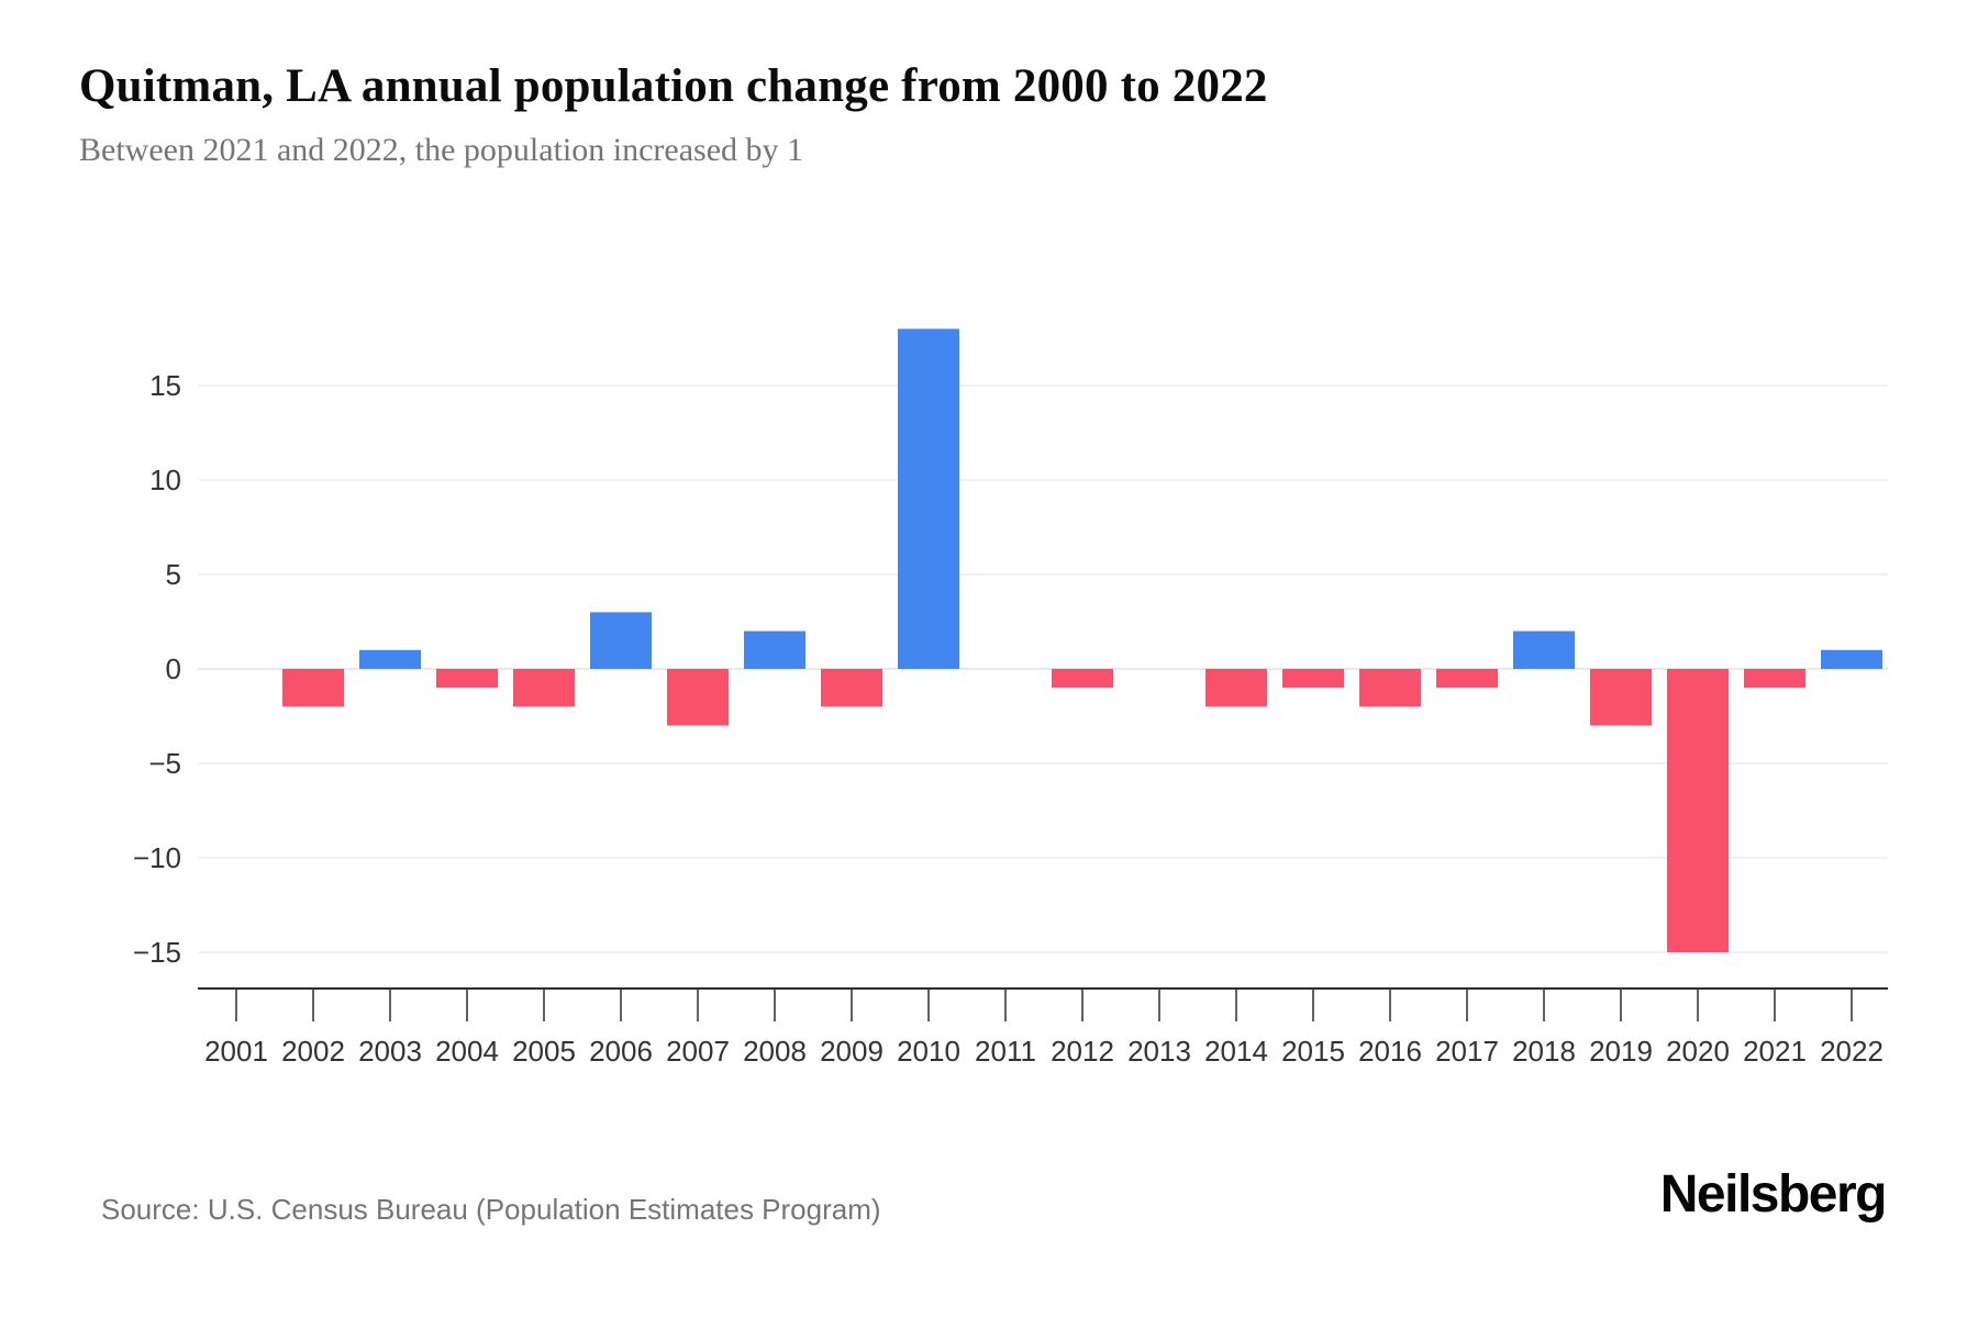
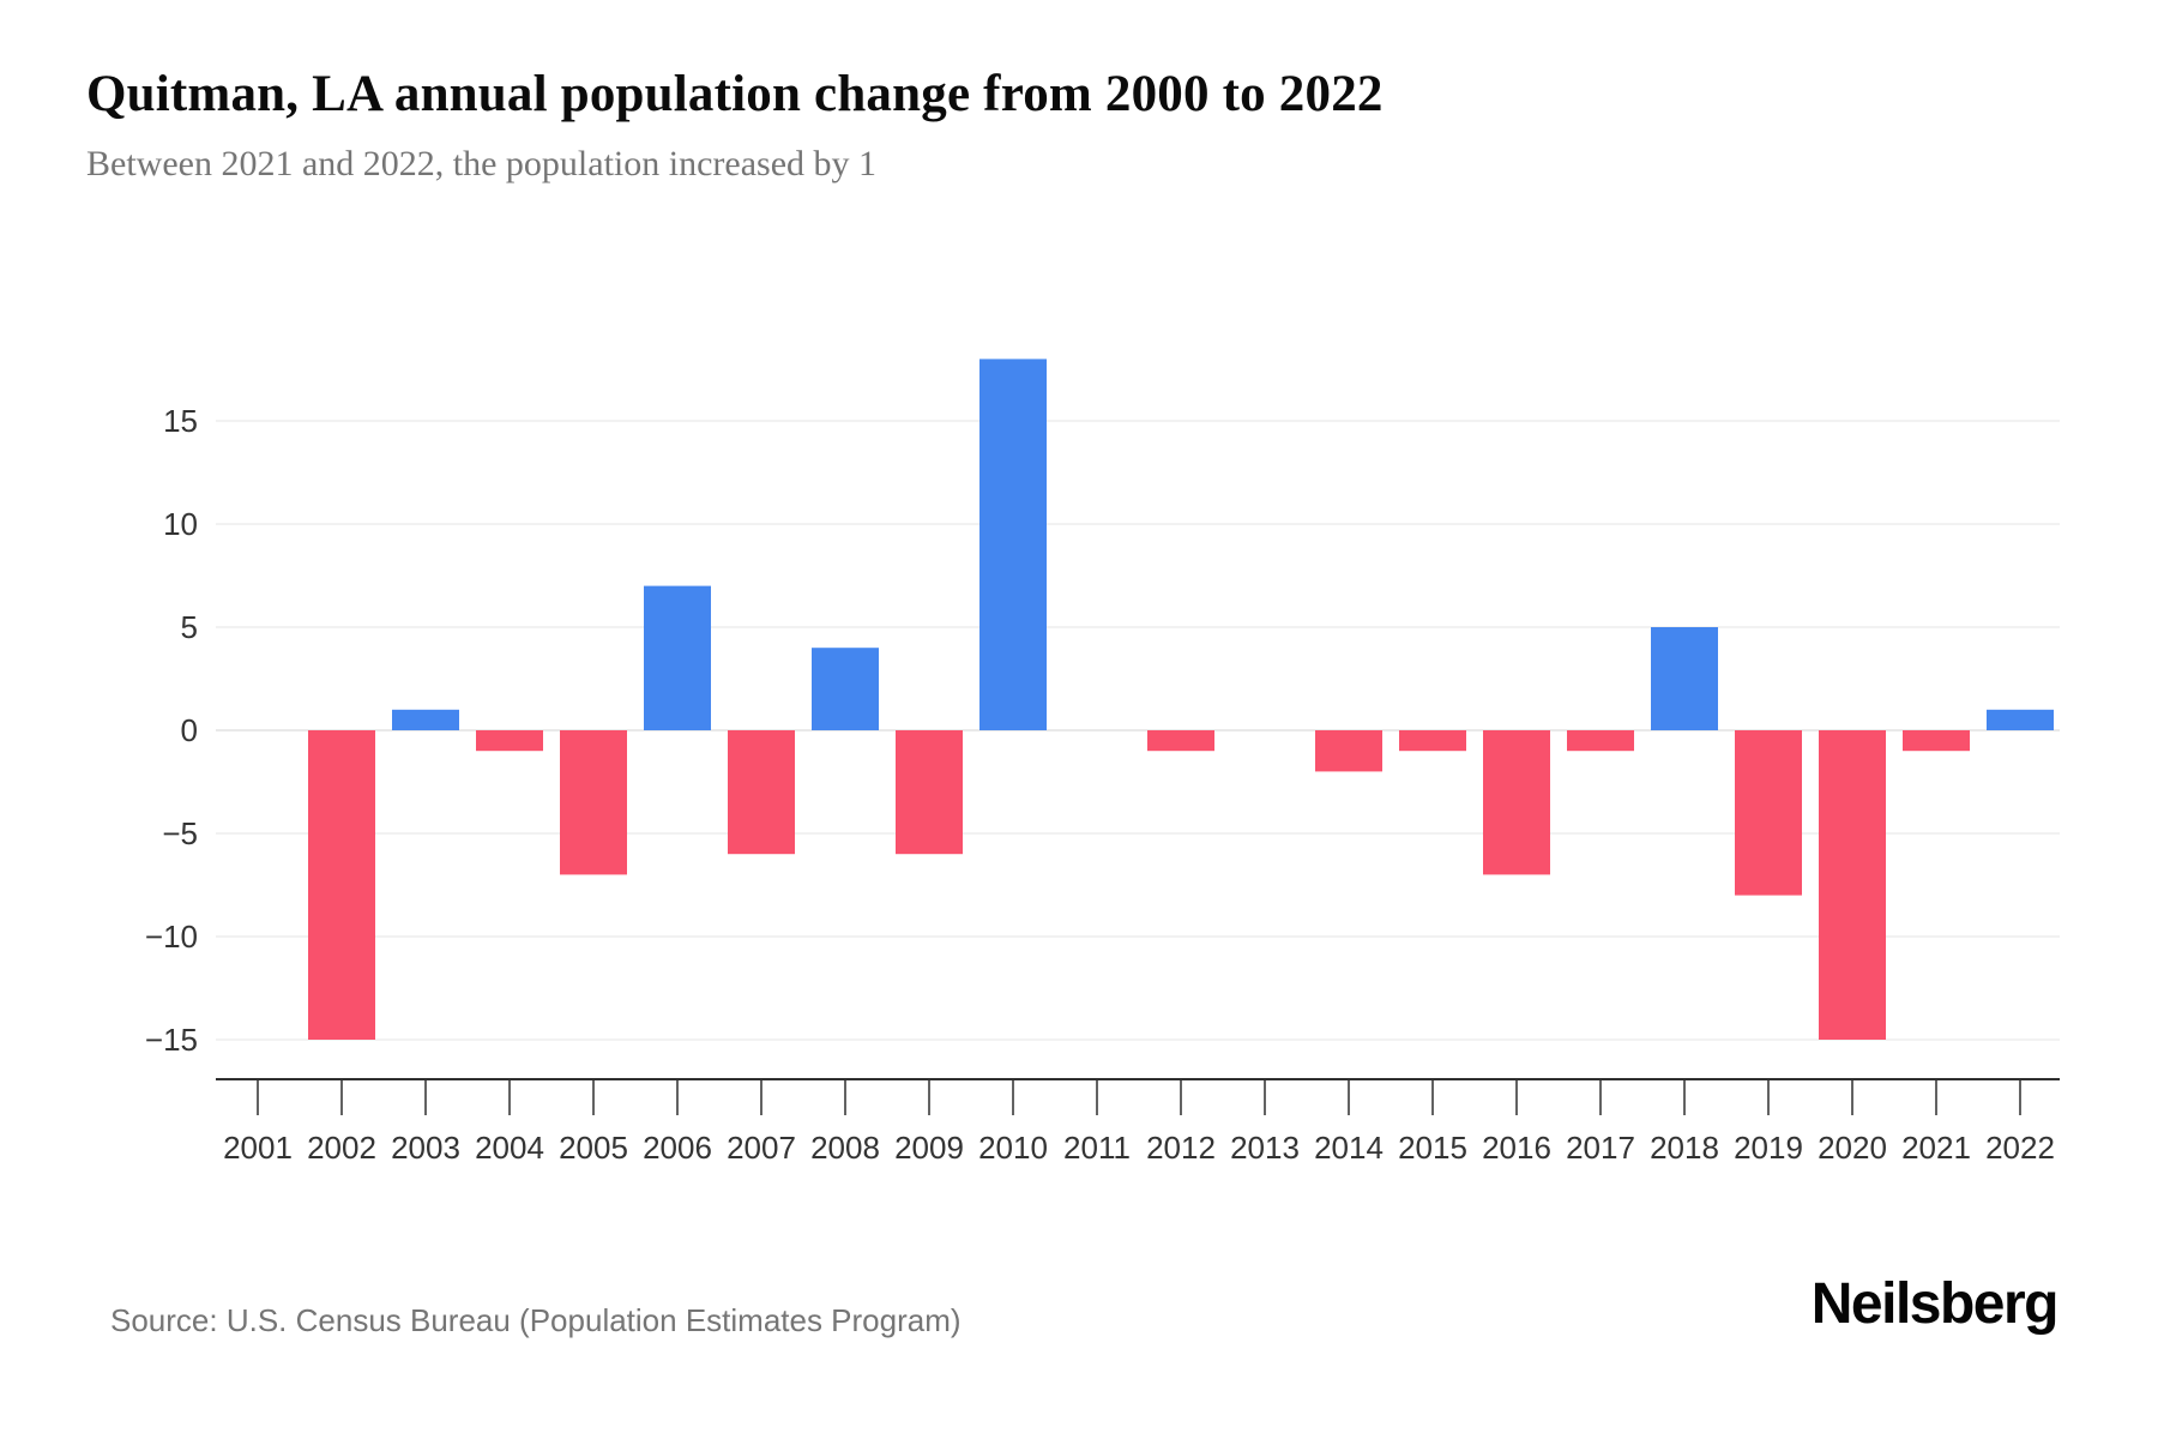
2002: -2 -> -15
2005: -2 -> -7
2006: 3 -> 7
2007: -3 -> -6
2008: 2 -> 4
2009: -2 -> -6
2016: -2 -> -7
2018: 2 -> 5
2019: -3 -> -8
